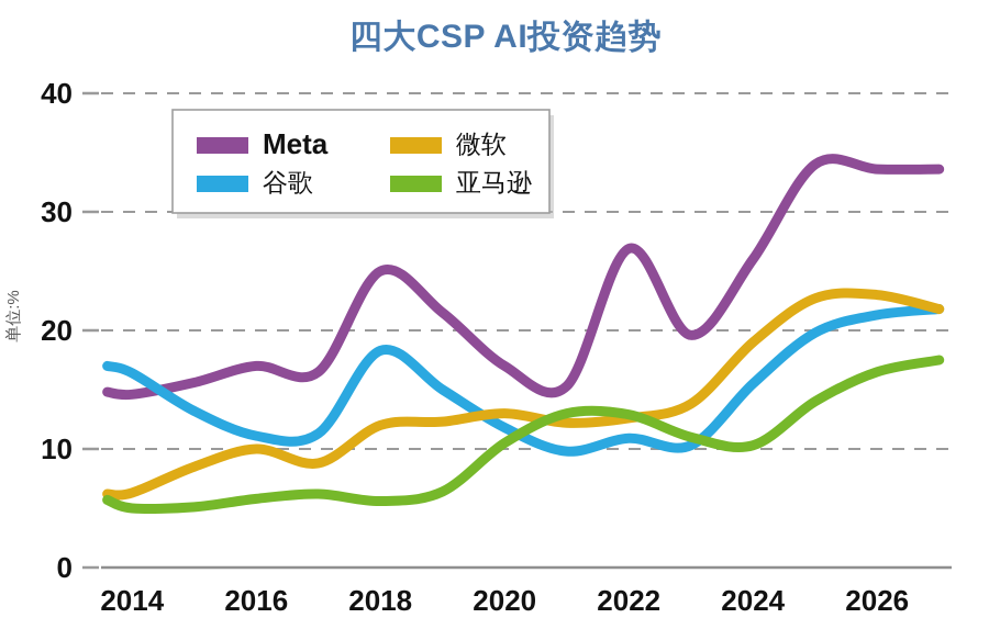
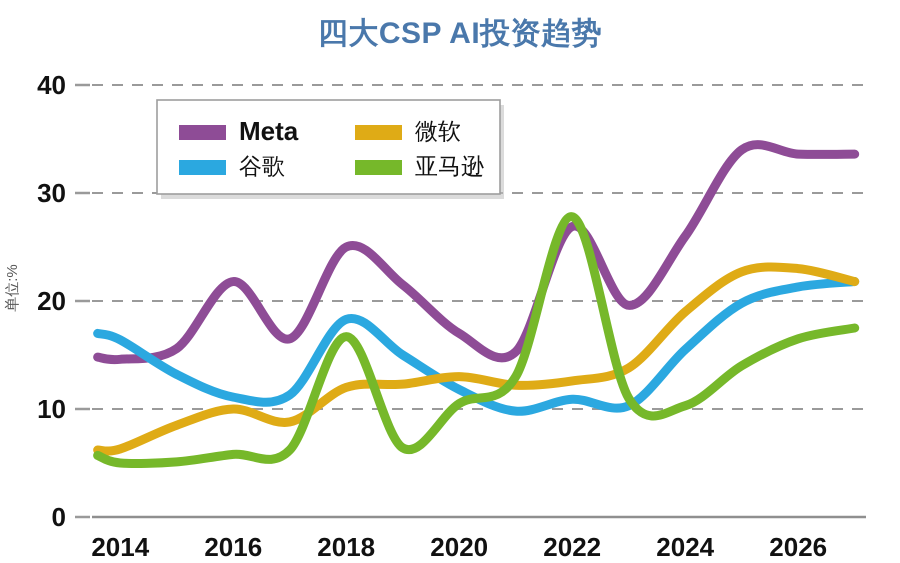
Meta/2016: 17.0 -> 21.8
亚马逊/2018: 5.6 -> 16.7
亚马逊/2022: 12.9 -> 27.8
